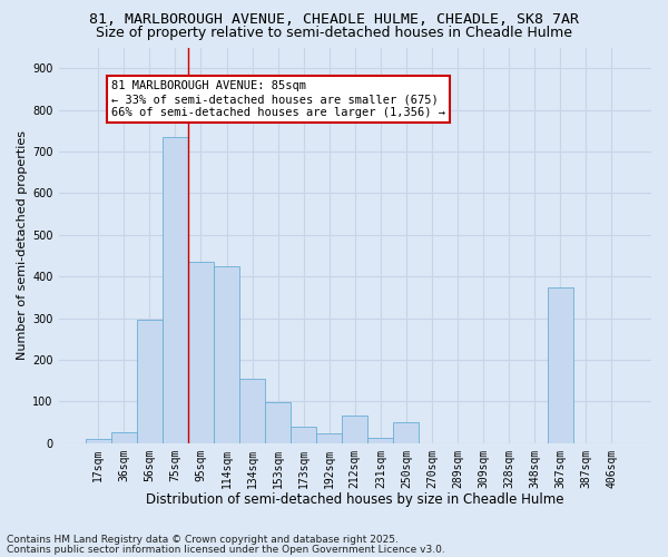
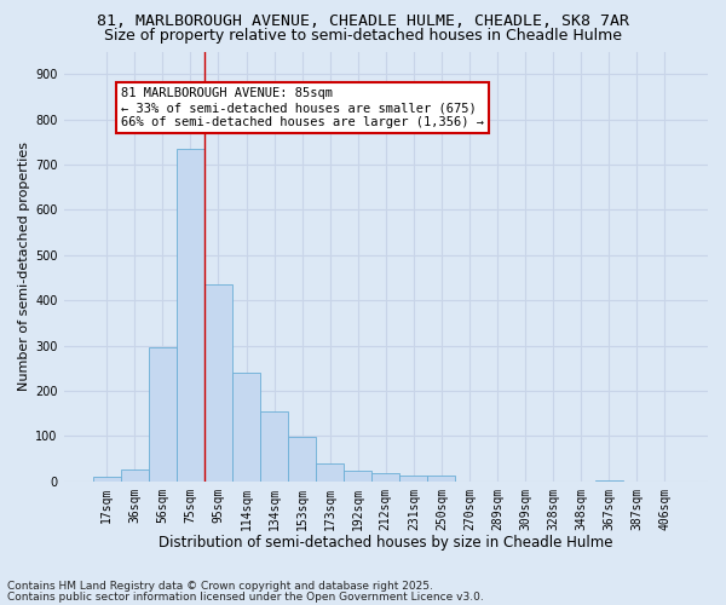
114sqm: 425 -> 240
212sqm: 65 -> 17
250sqm: 50 -> 12
367sqm: 375 -> 3
